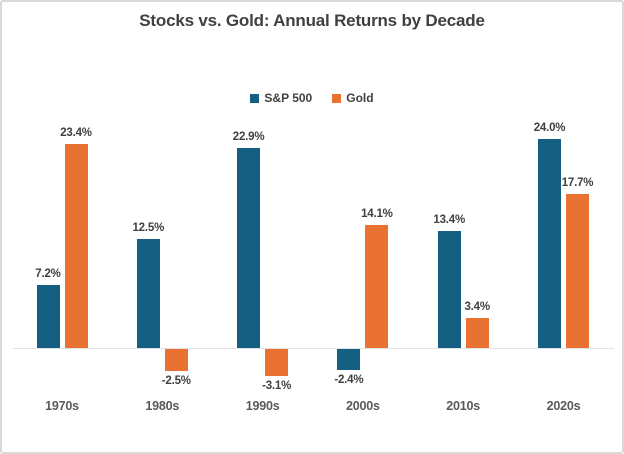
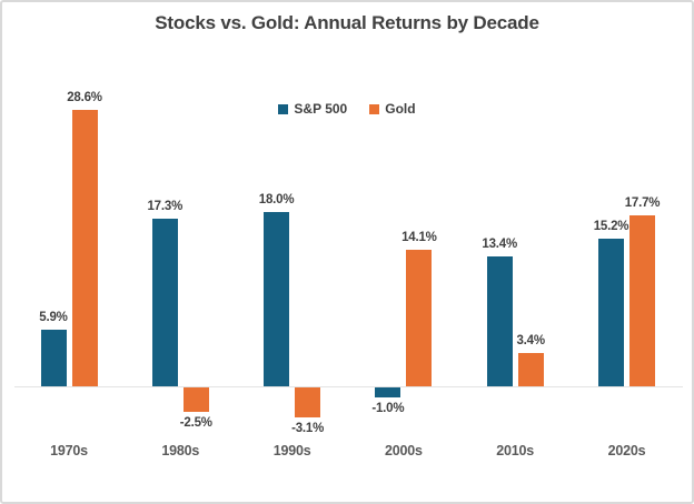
S&P 500/1970s: 7.2% -> 5.9%
Gold/1970s: 23.4% -> 28.6%
S&P 500/1980s: 12.5% -> 17.3%
S&P 500/1990s: 22.9% -> 18.0%
S&P 500/2000s: -2.4% -> -1.0%
S&P 500/2020s: 24.0% -> 15.2%
